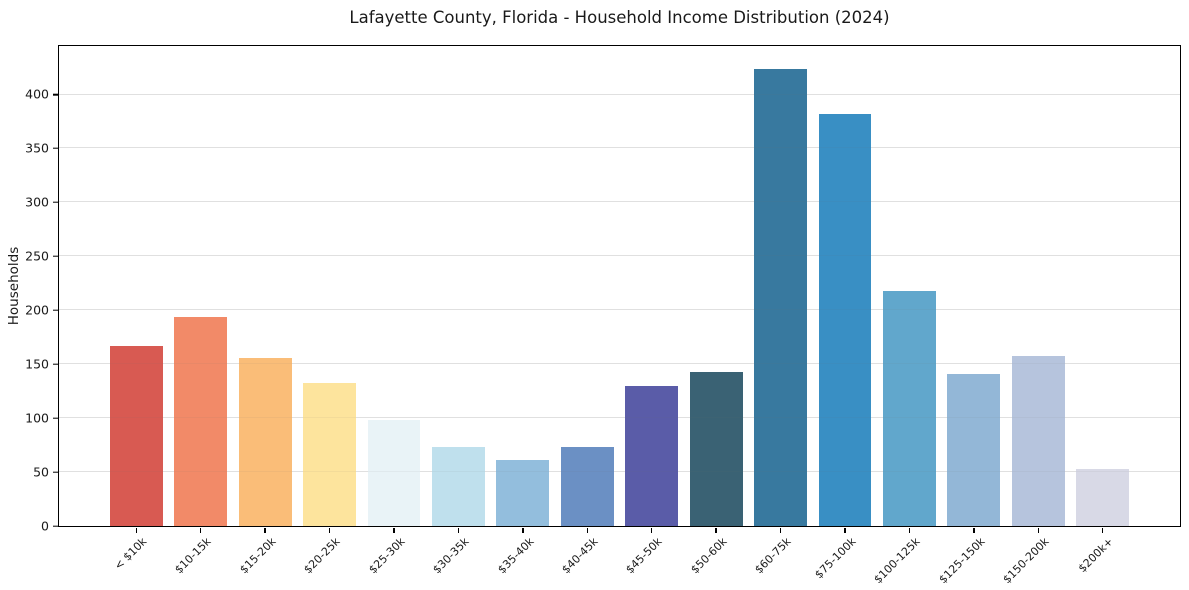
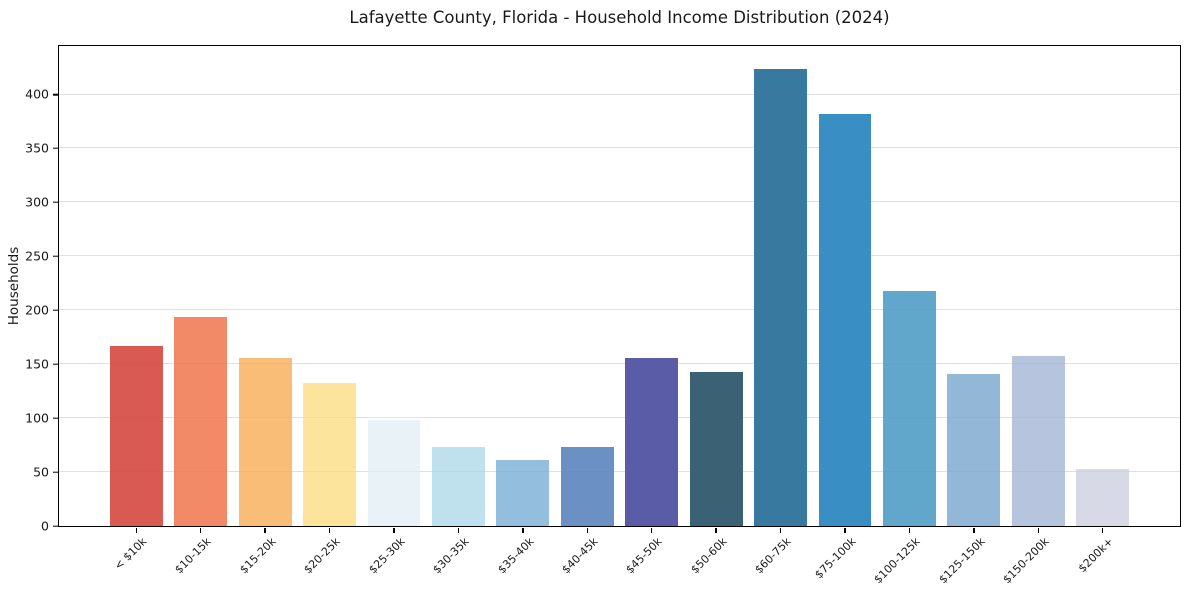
$45-50k: 130 -> 156
